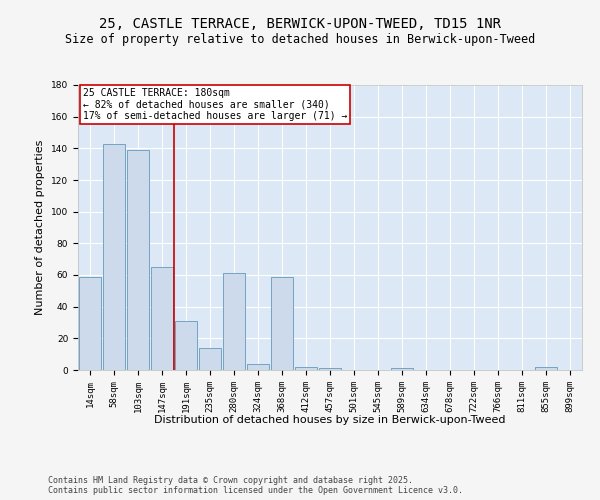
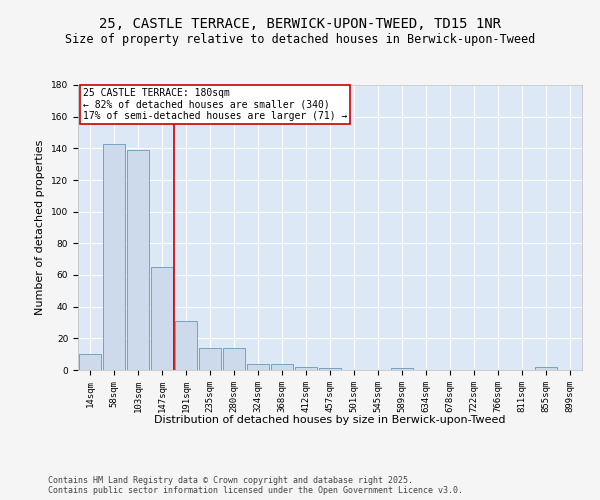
14sqm: 59 -> 10
280sqm: 61 -> 14
368sqm: 59 -> 4
